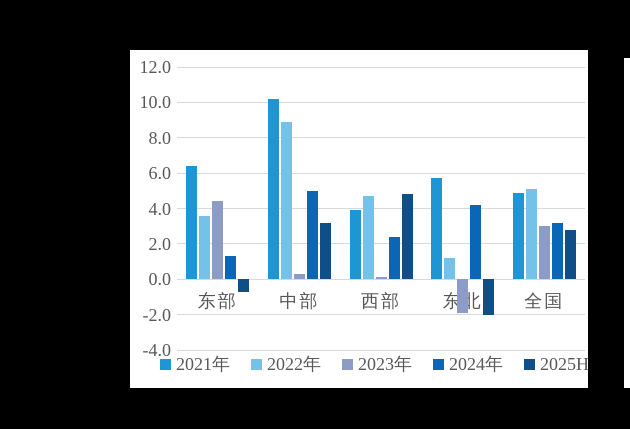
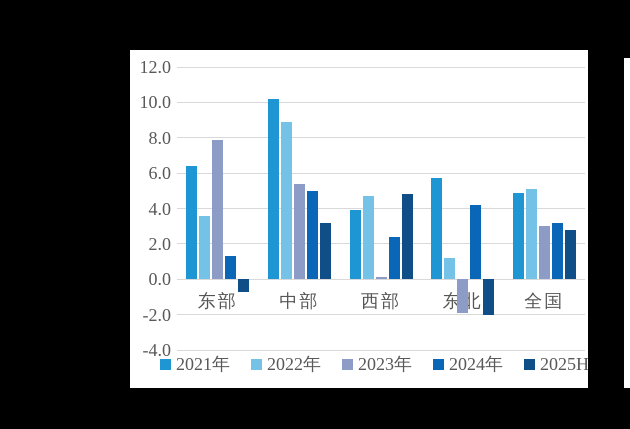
2023年/东部: 4.4 -> 7.9
2023年/中部: 0.3 -> 5.4
